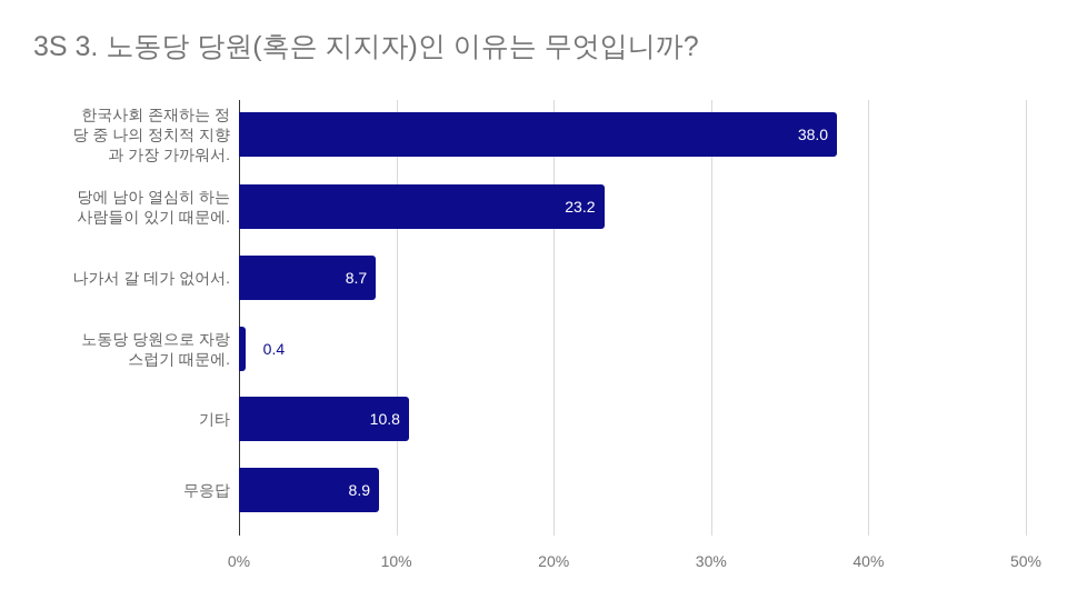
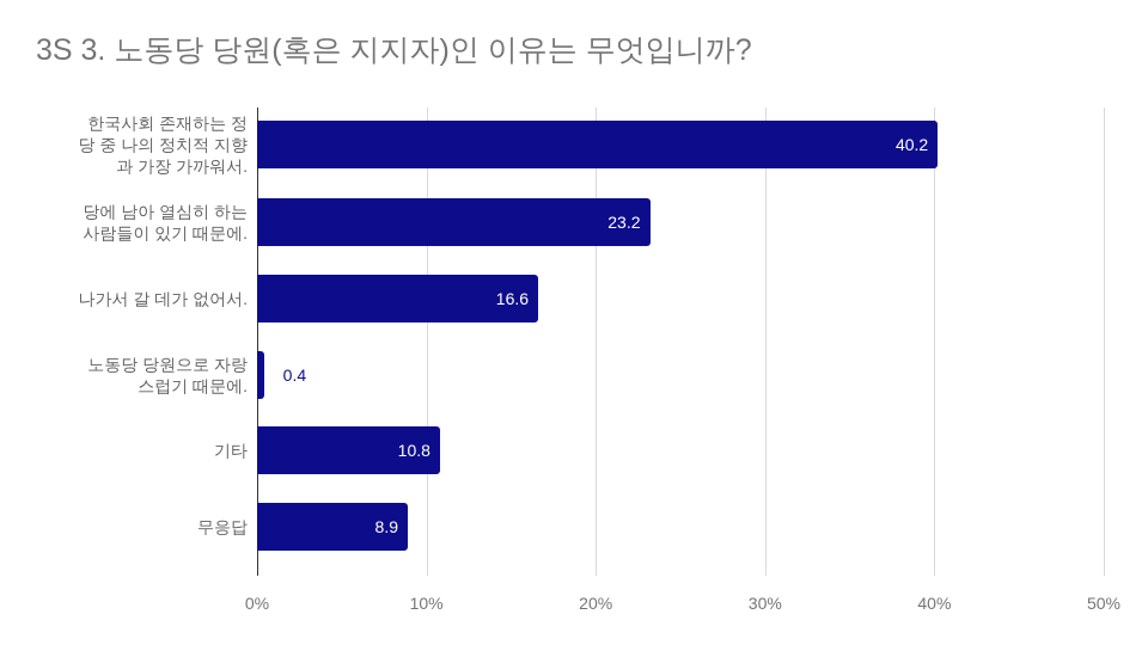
한국사회 존재하는 정당 중 나의 정치적 지향과 가장 가까워서.: 38.0 -> 40.2
나가서 갈 데가 없어서.: 8.7 -> 16.6
